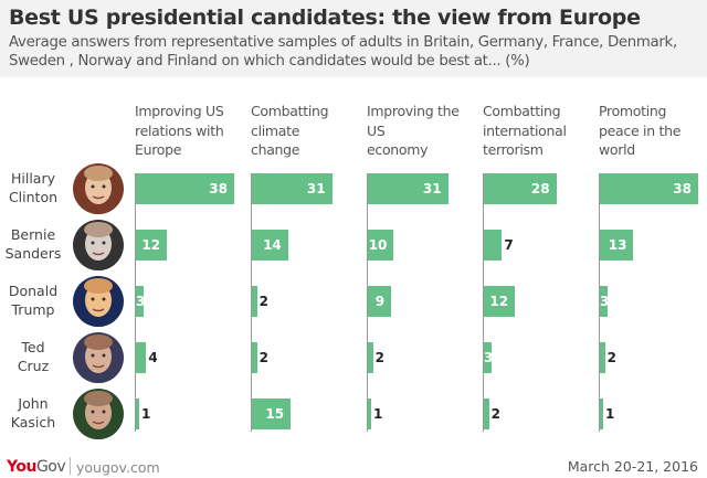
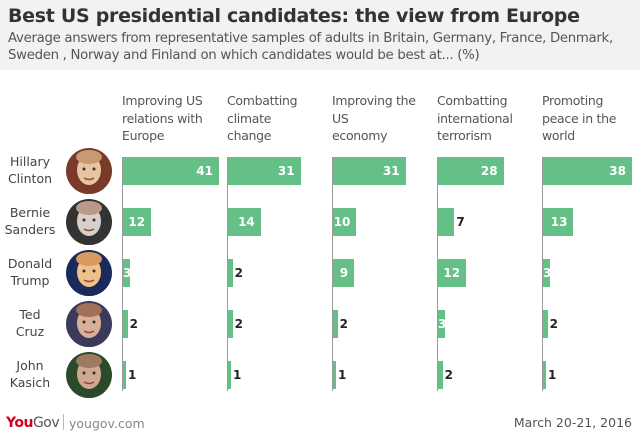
Improving US relations with Europe/Hillary Clinton: 38 -> 41
Improving US relations with Europe/Ted Cruz: 4 -> 2
Combatting climate change/John Kasich: 15 -> 1
